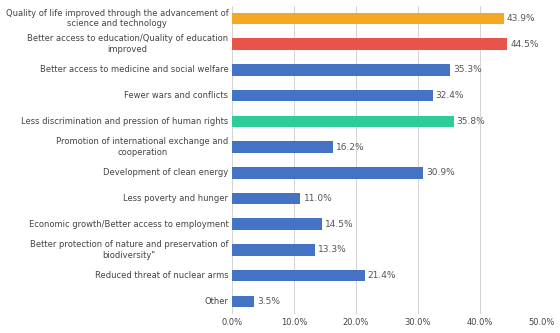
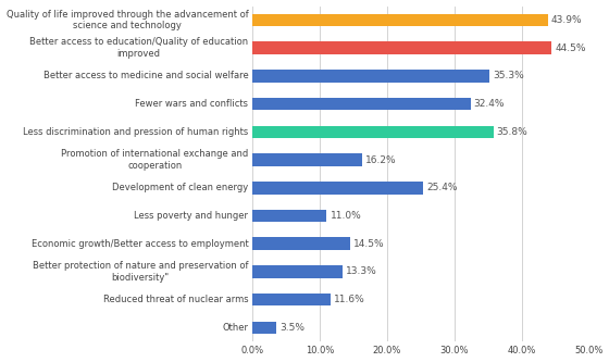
Development of clean energy: 30.9% -> 25.4%
Reduced threat of nuclear arms: 21.4% -> 11.6%
